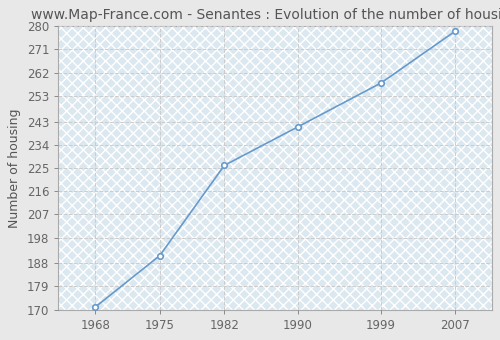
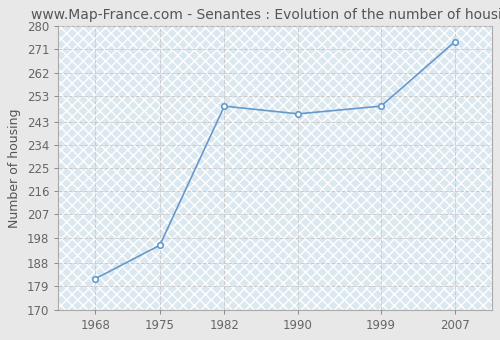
1968: 171 -> 182
1975: 191 -> 195
1982: 226 -> 249
1990: 241 -> 246
1999: 258 -> 249
2007: 278 -> 274
